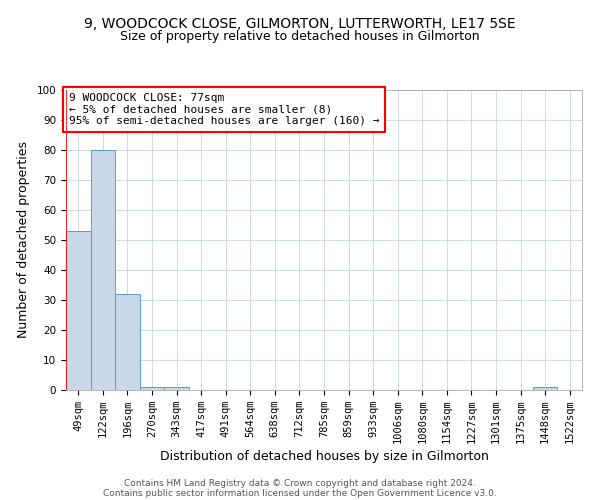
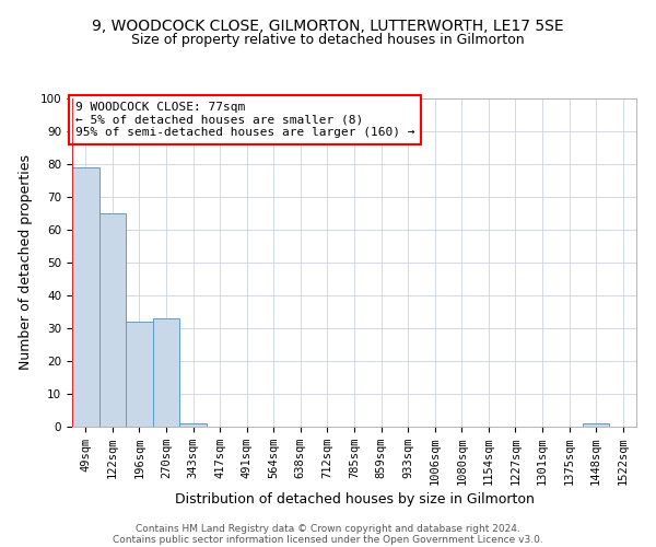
49sqm: 53 -> 79
122sqm: 80 -> 65
270sqm: 1 -> 33
